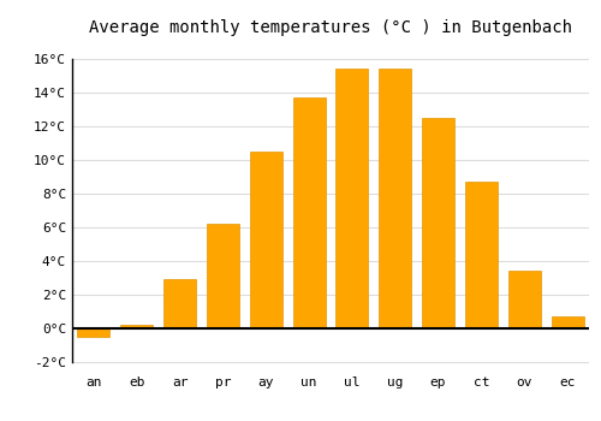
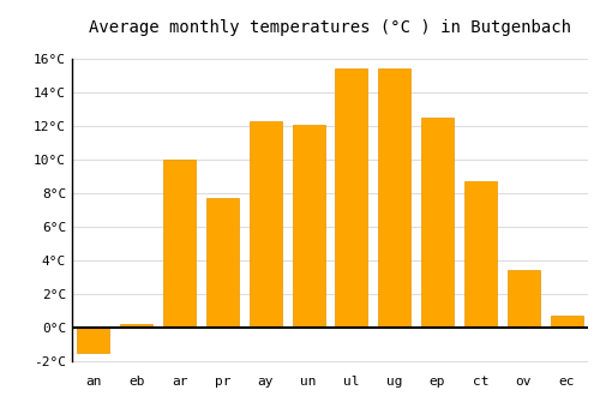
an: -0.5°C -> -1.5°C
ar: 2.9°C -> 10.0°C
pr: 6.2°C -> 7.7°C
ay: 10.5°C -> 12.3°C
un: 13.7°C -> 12.1°C
